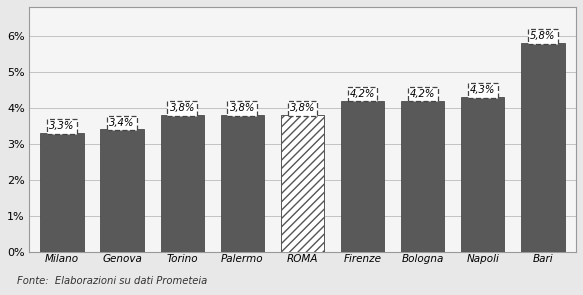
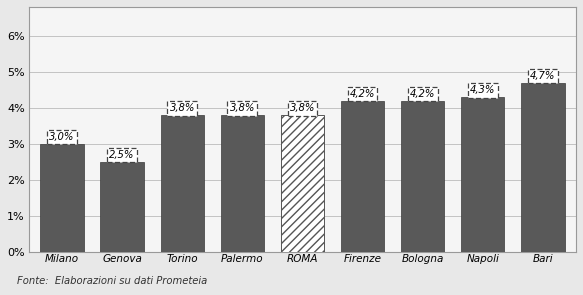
Milano: 3,3% -> 3,0%
Genova: 3,4% -> 2,5%
Bari: 5,8% -> 4,7%
